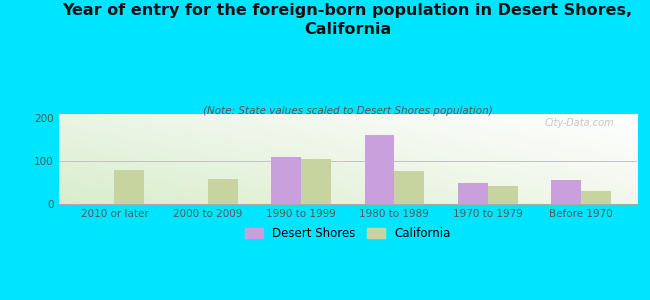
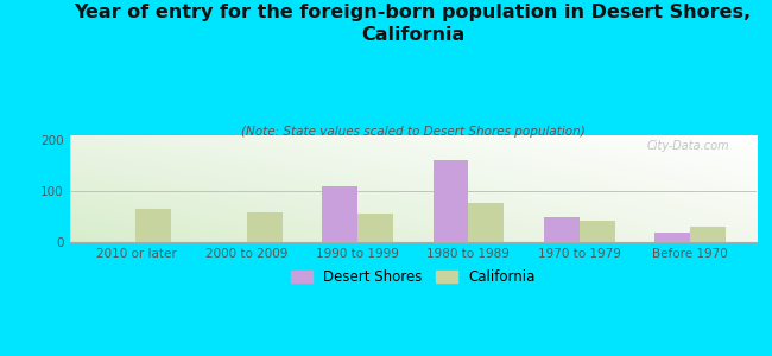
California/2010 or later: 80 -> 65
California/1990 to 1999: 105 -> 55
Desert Shores/Before 1970: 55 -> 18
